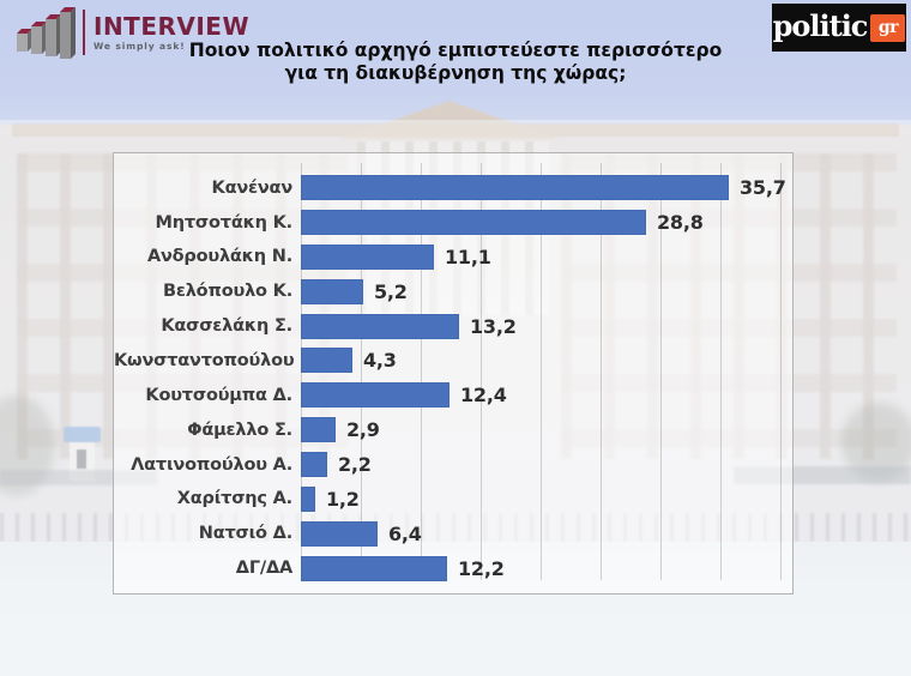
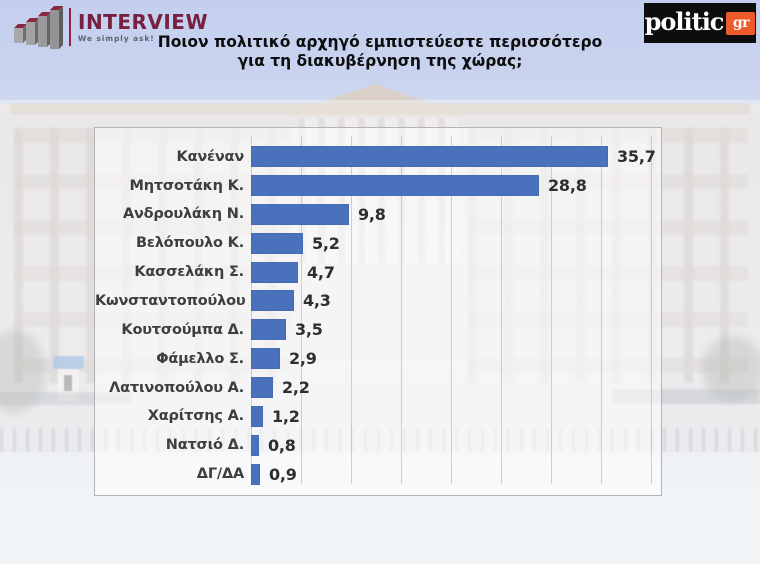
Ανδρουλάκη Ν.: 11,1 -> 9,8
Κασσελάκη Σ.: 13,2 -> 4,7
Κουτσούμπα Δ.: 12,4 -> 3,5
Νατσιό Δ.: 6,4 -> 0,8
ΔΓ/ΔΑ: 12,2 -> 0,9
